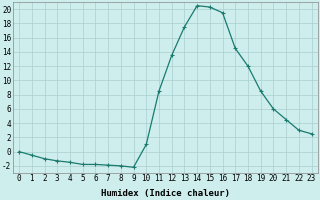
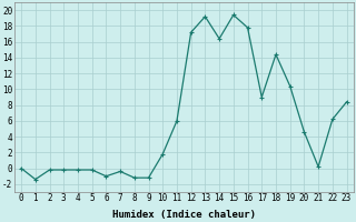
1: -0.5 -> -1.4
2: -1.0 -> -0.2
3: -1.3 -> -0.2
4: -1.5 -> -0.2
5: -1.8 -> -0.2
6: -1.8 -> -1.0
7: -1.9 -> -0.4
8: -2.0 -> -1.2
9: -2.2 -> -1.2
10: 1.0 -> 1.8
11: 8.5 -> 6.0
12: 13.5 -> 17.2
13: 17.5 -> 19.2
14: 20.5 -> 16.4
15: 20.3 -> 19.4
16: 19.5 -> 17.8
17: 14.5 -> 9.0
18: 12.0 -> 14.4
19: 8.5 -> 10.4
20: 6.0 -> 4.6
21: 4.5 -> 0.2
22: 3.0 -> 6.2
23: 2.5 -> 8.4
